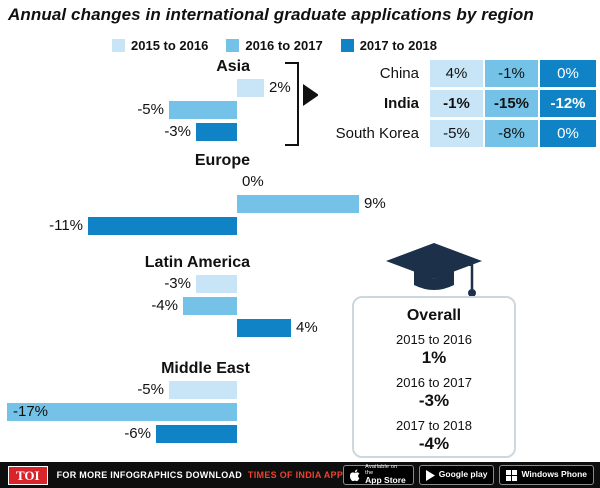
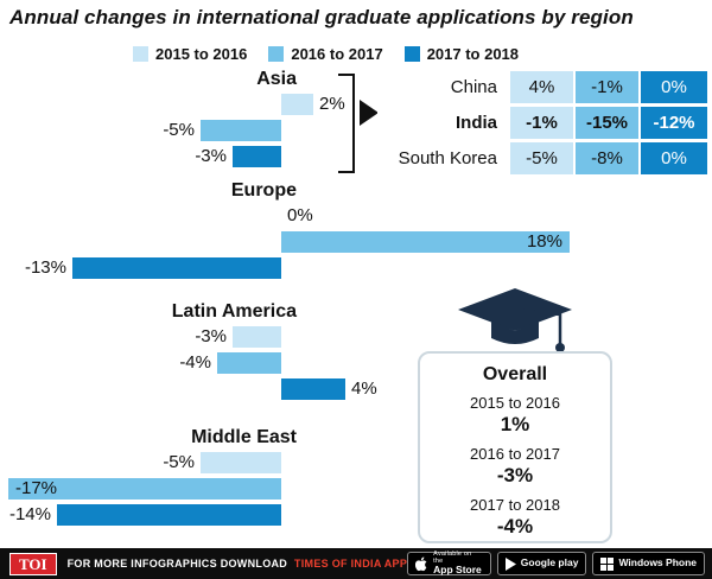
2016 to 2017/Europe: 9% -> 18%
2017 to 2018/Europe: -11% -> -13%
2017 to 2018/Middle East: -6% -> -14%
